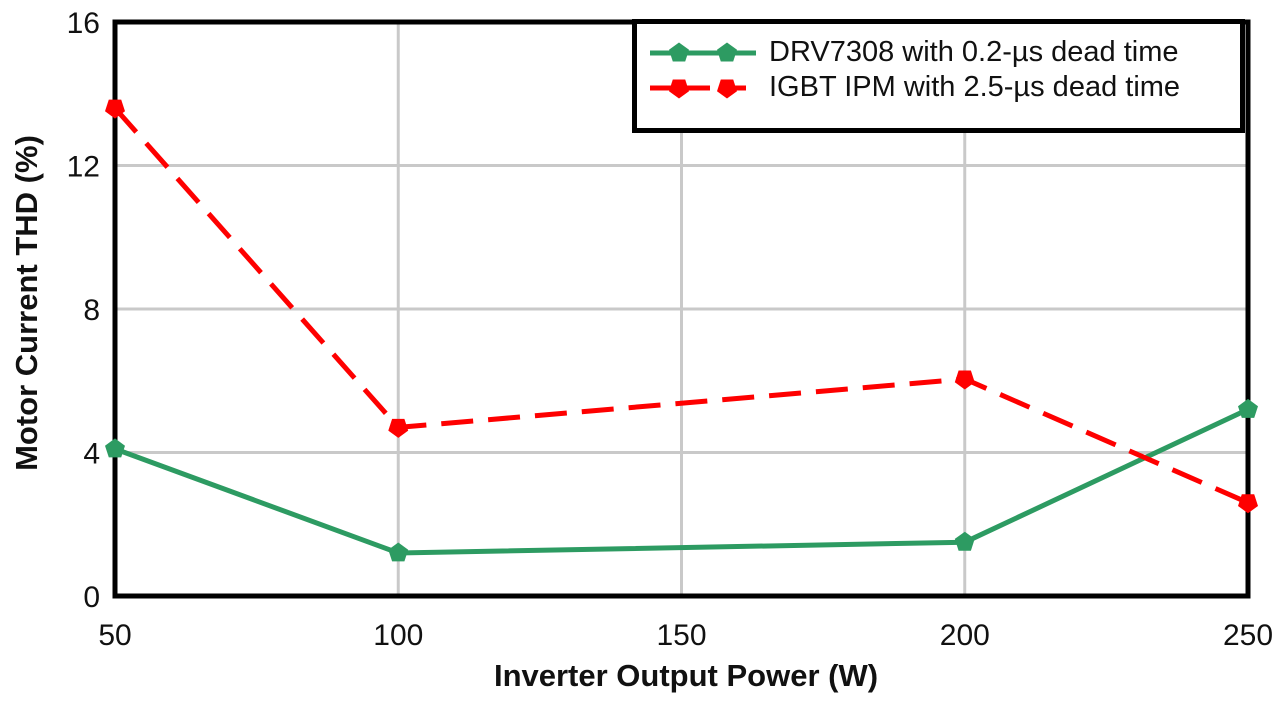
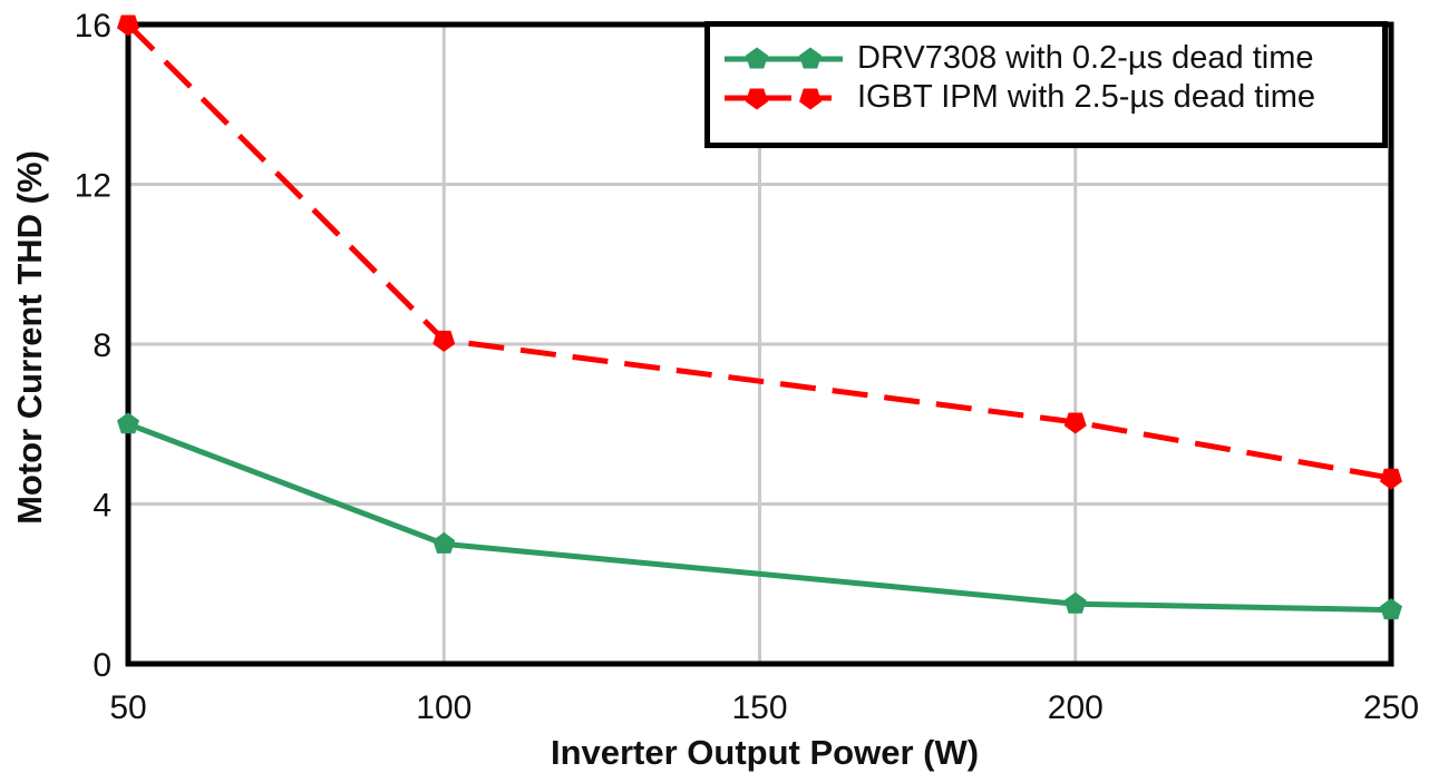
DRV7308 with 0.2-µs dead time/50: 4.1 -> 6.0
IGBT IPM with 2.5-µs dead time/50: 13.6 -> 16.0
DRV7308 with 0.2-µs dead time/100: 1.2 -> 3.0
IGBT IPM with 2.5-µs dead time/100: 4.7 -> 8.1
DRV7308 with 0.2-µs dead time/250: 5.2 -> 1.4
IGBT IPM with 2.5-µs dead time/250: 2.6 -> 4.7
